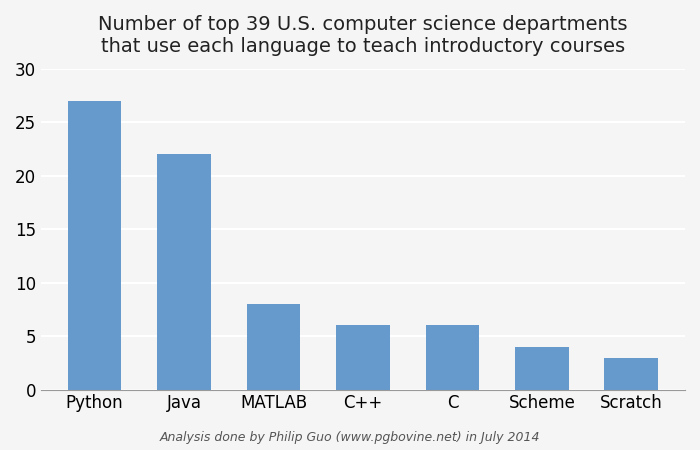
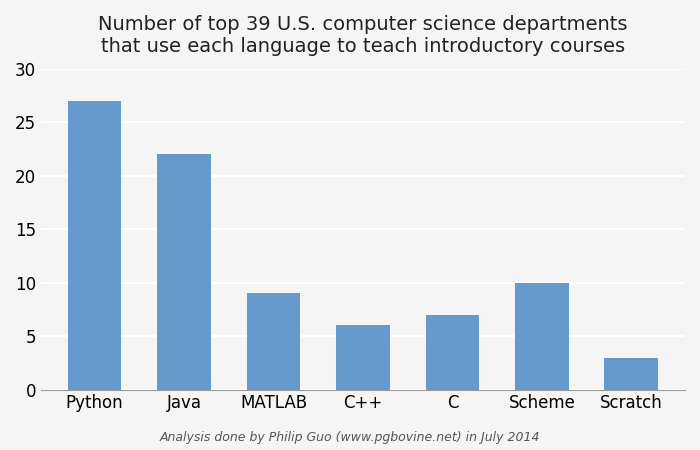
MATLAB: 8 -> 9
C: 6 -> 7
Scheme: 4 -> 10
